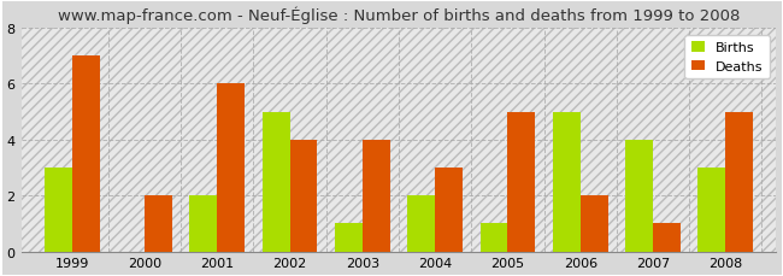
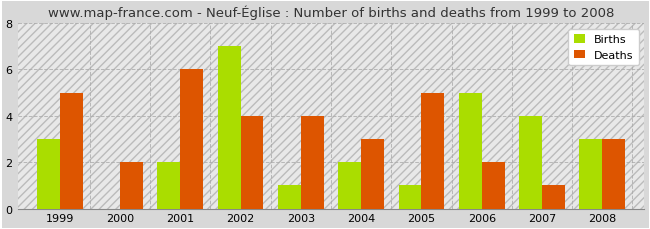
Deaths/1999: 7 -> 5
Births/2002: 5 -> 7
Deaths/2008: 5 -> 3
